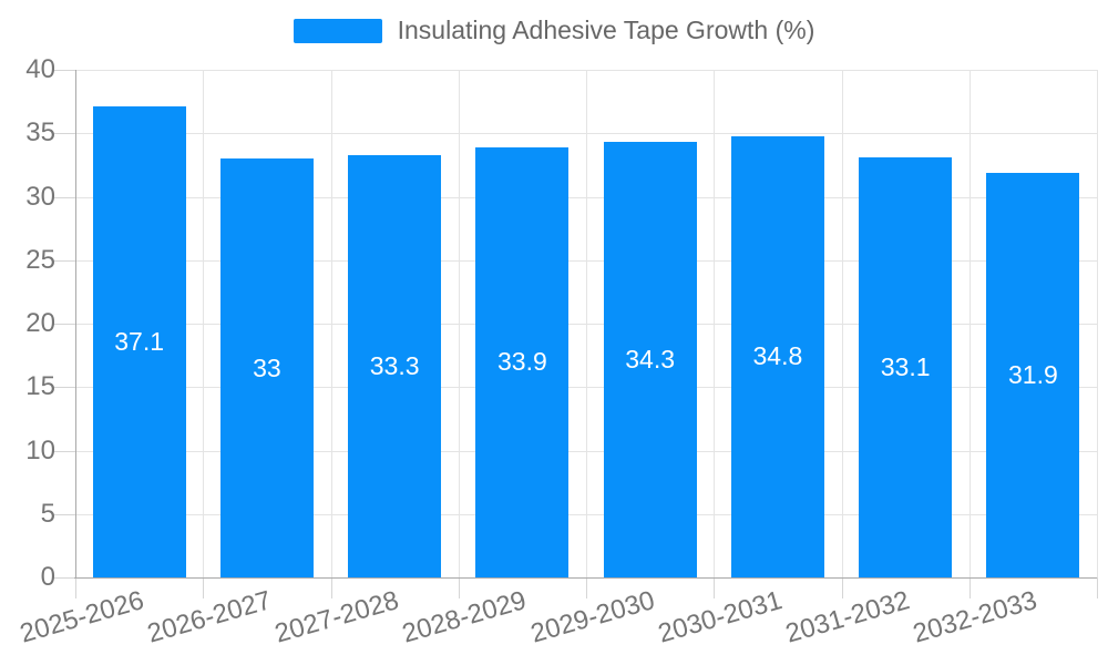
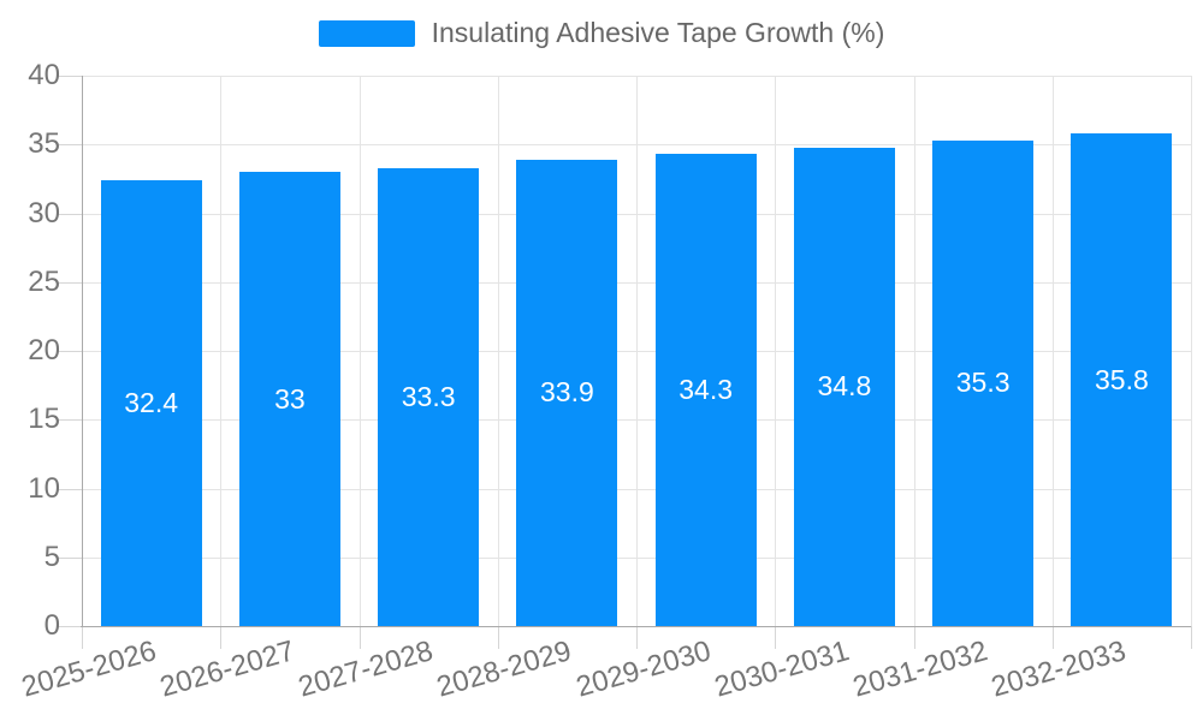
2025-2026: 37.1 -> 32.4
2031-2032: 33.1 -> 35.3
2032-2033: 31.9 -> 35.8
